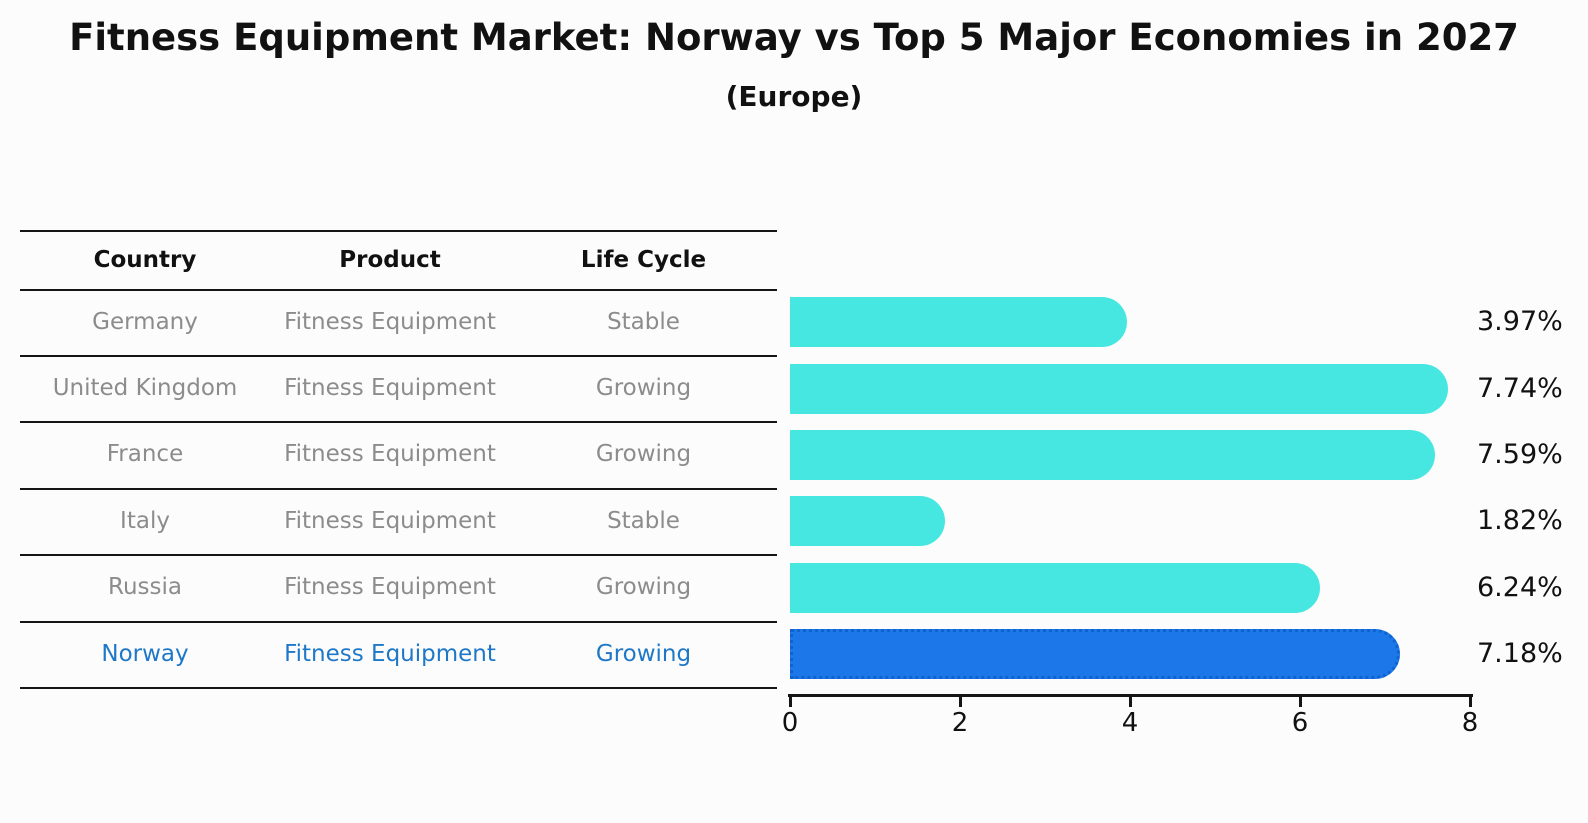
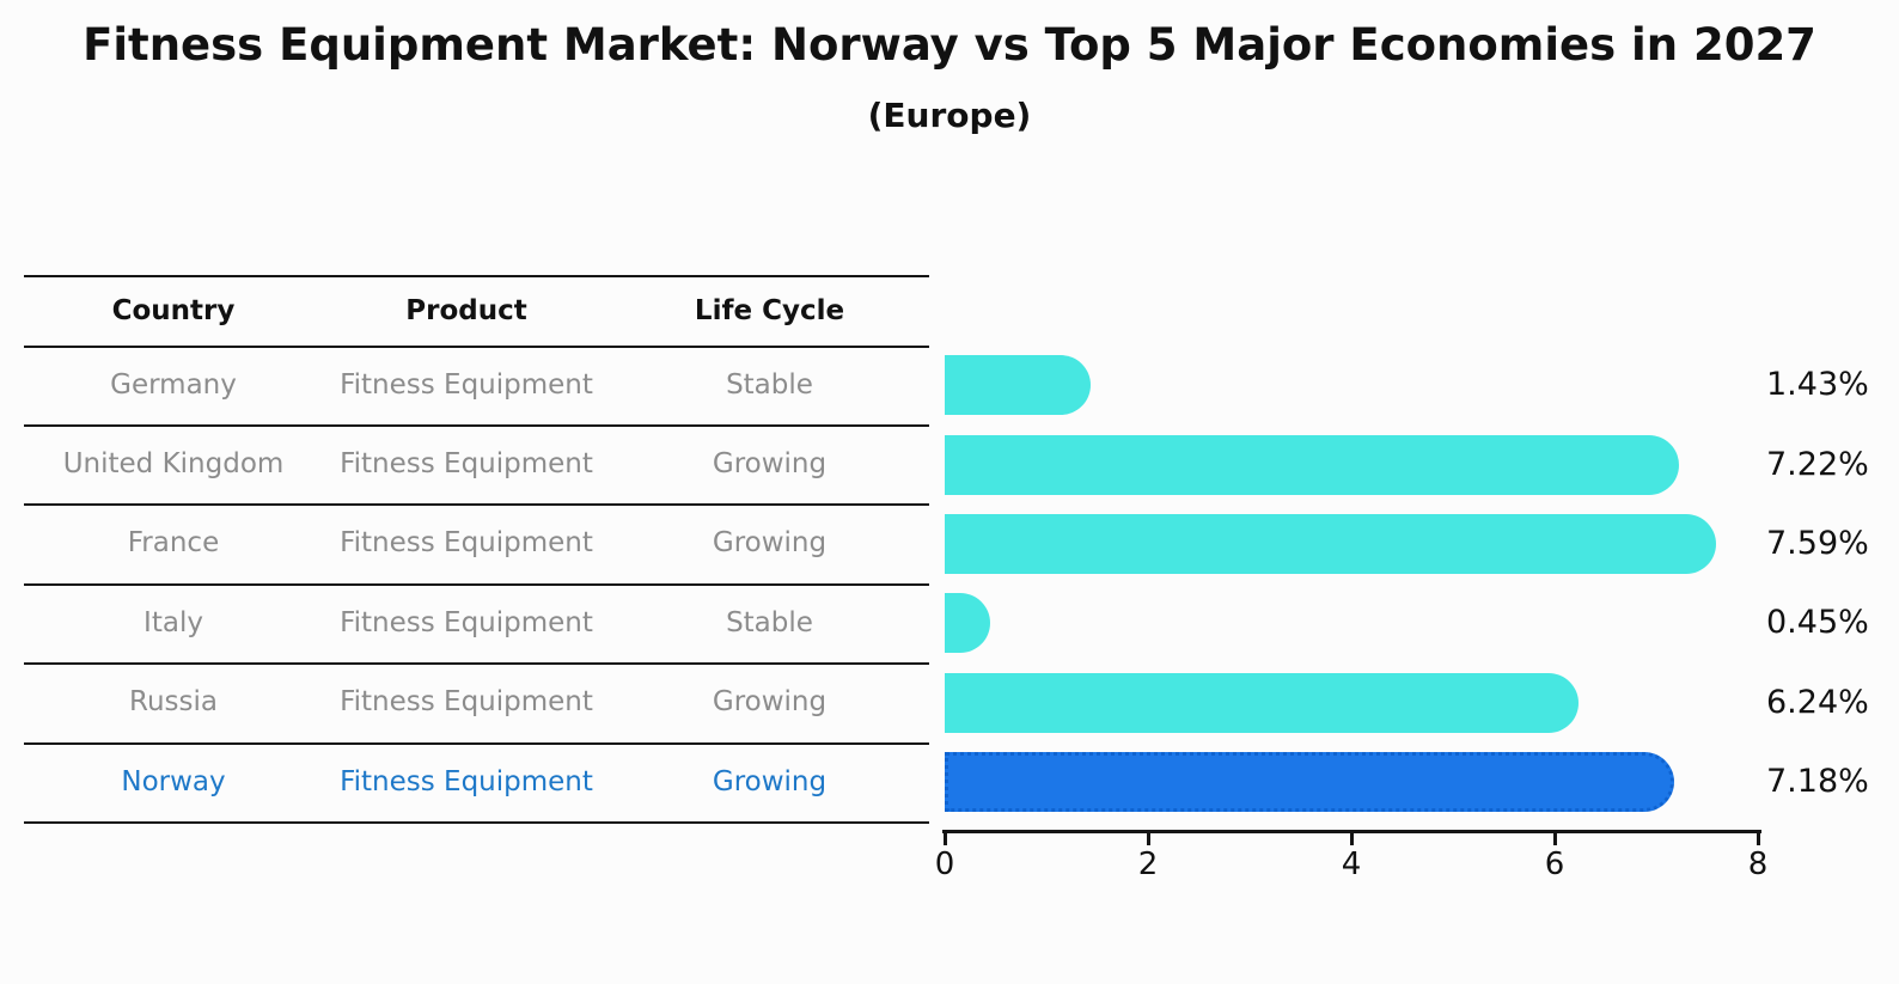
Germany: 3.97% -> 1.43%
United Kingdom: 7.74% -> 7.22%
Italy: 1.82% -> 0.45%
